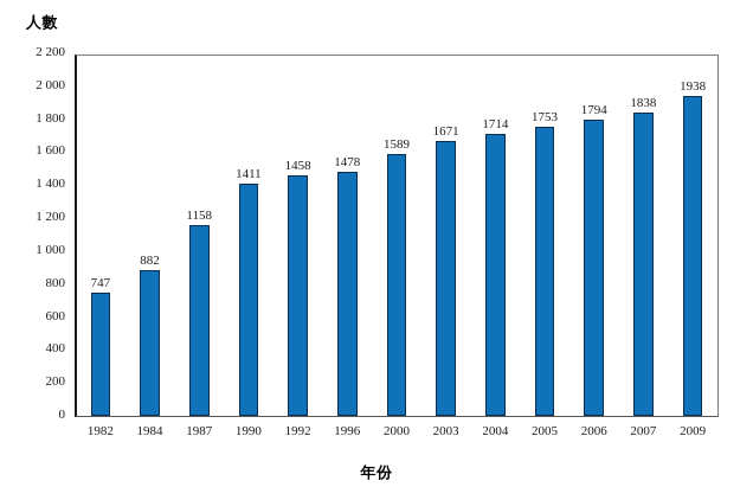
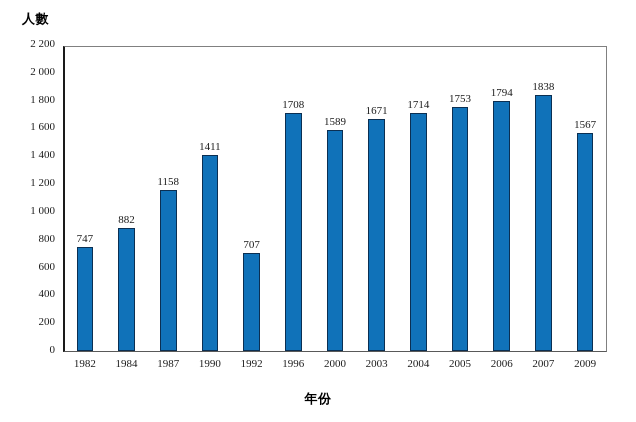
1992: 1458 -> 707
1996: 1478 -> 1708
2009: 1938 -> 1567
